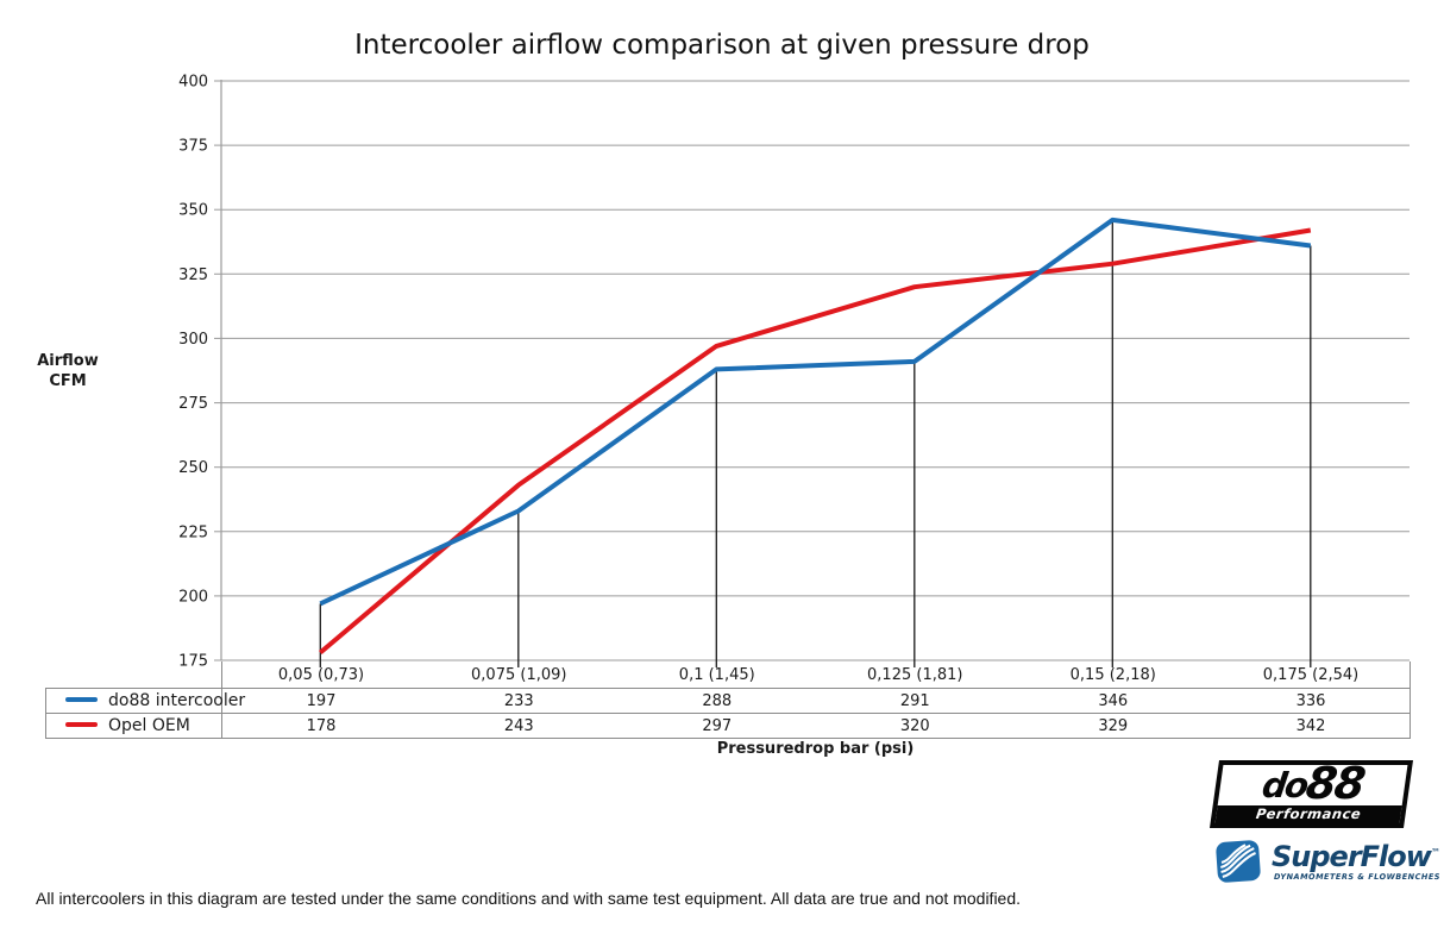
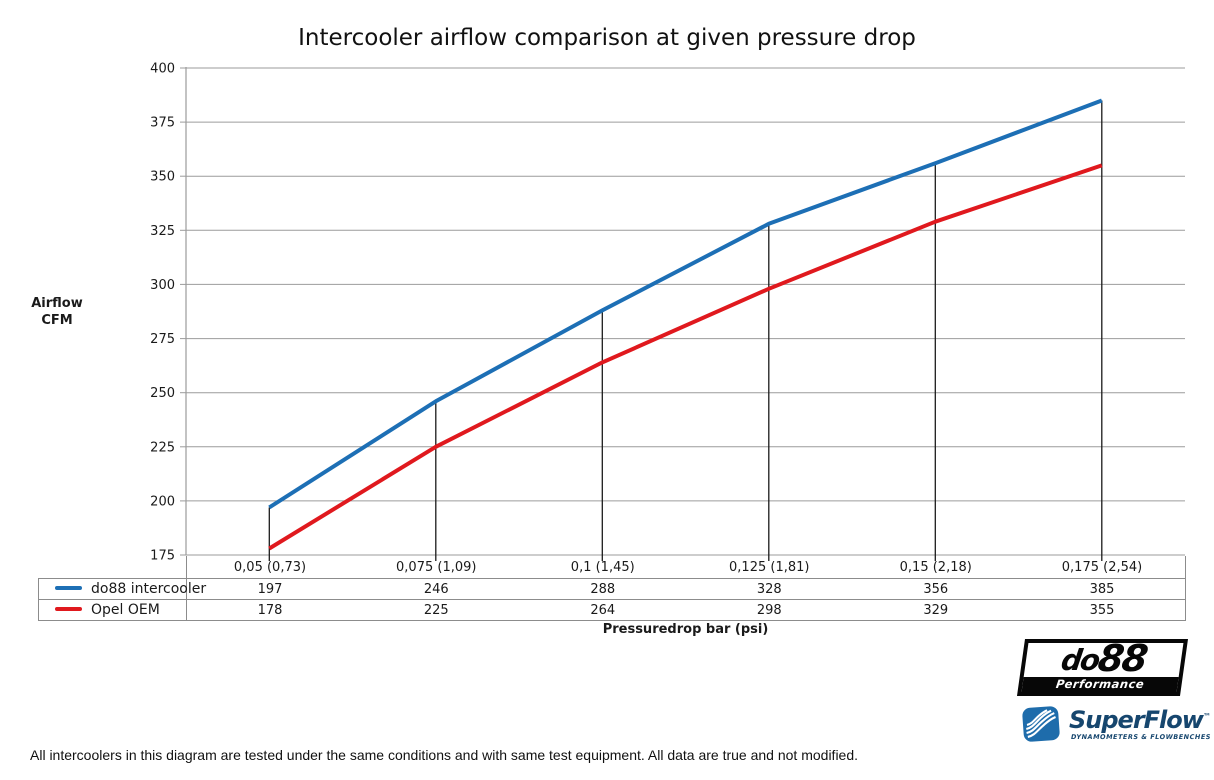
do88 intercooler/0,075 (1,09): 233 -> 246
Opel OEM/0,075 (1,09): 243 -> 225
Opel OEM/0,1 (1,45): 297 -> 264
do88 intercooler/0,125 (1,81): 291 -> 328
Opel OEM/0,125 (1,81): 320 -> 298
do88 intercooler/0,15 (2,18): 346 -> 356
do88 intercooler/0,175 (2,54): 336 -> 385
Opel OEM/0,175 (2,54): 342 -> 355
